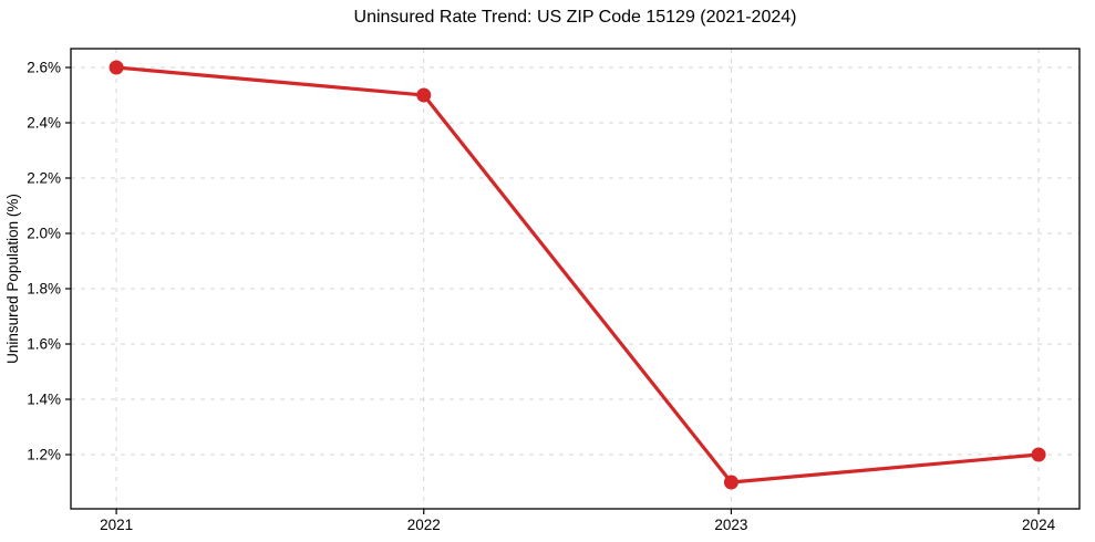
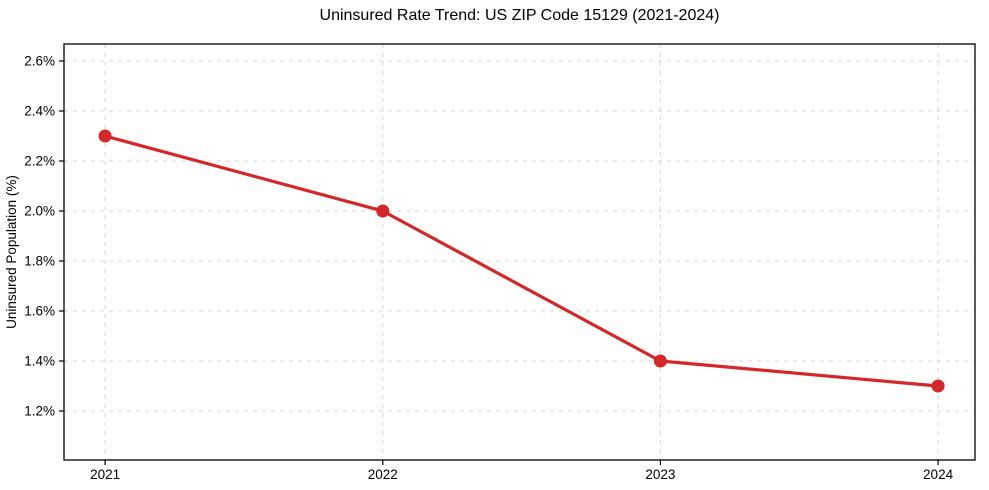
2021: 2.6% -> 2.3%
2022: 2.5% -> 2.0%
2023: 1.1% -> 1.4%
2024: 1.2% -> 1.3%
